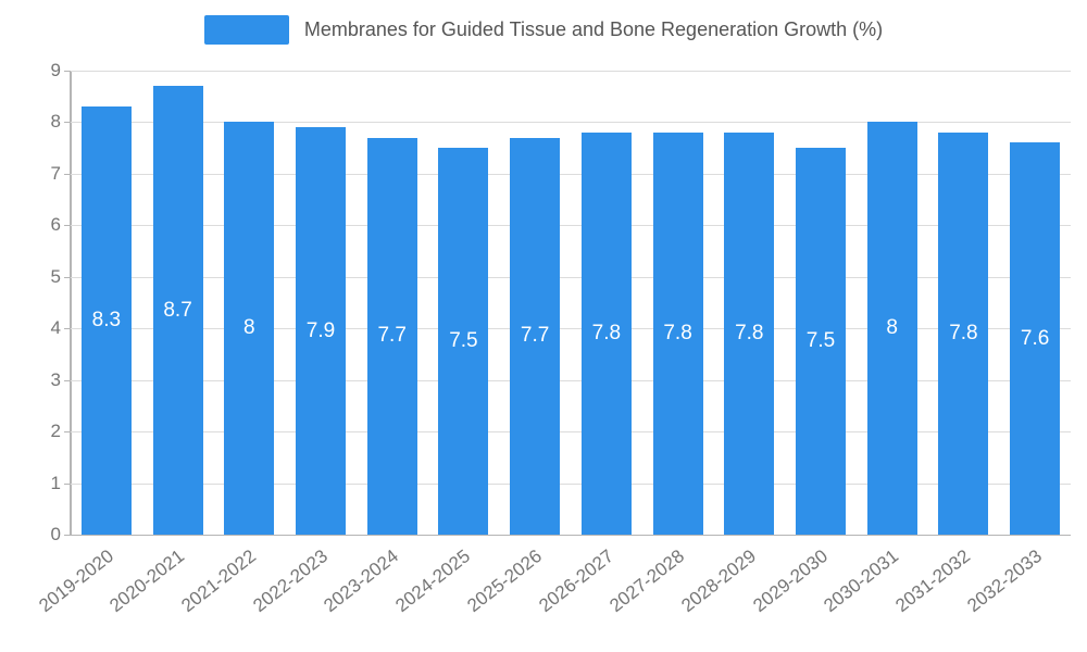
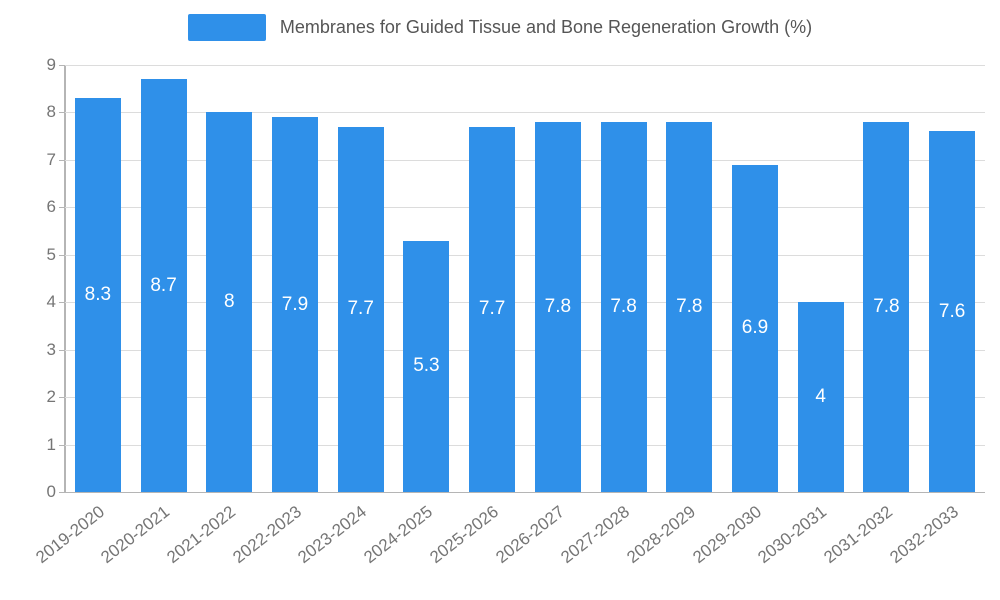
2024-2025: 7.5 -> 5.3
2029-2030: 7.5 -> 6.9
2030-2031: 8 -> 4
